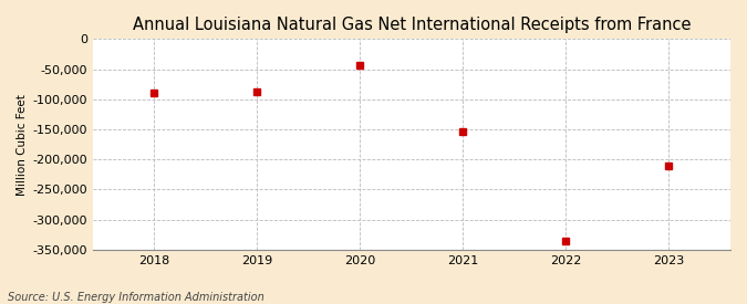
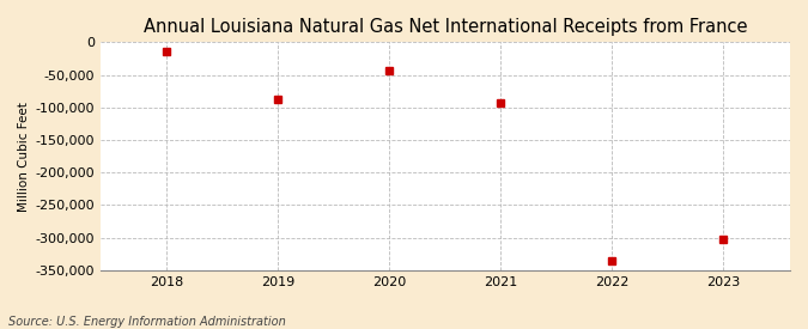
2018: -90,000 -> -15,000
2021: -154,000 -> -93,000
2023: -210,000 -> -302,000
